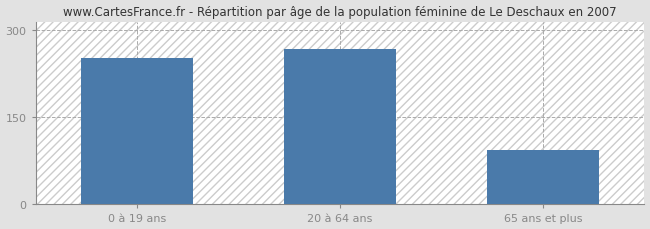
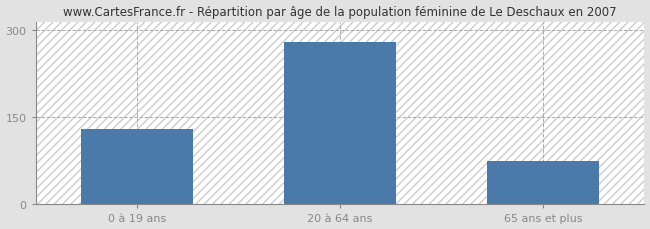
0 à 19 ans: 252 -> 130
20 à 64 ans: 268 -> 280
65 ans et plus: 94 -> 75
